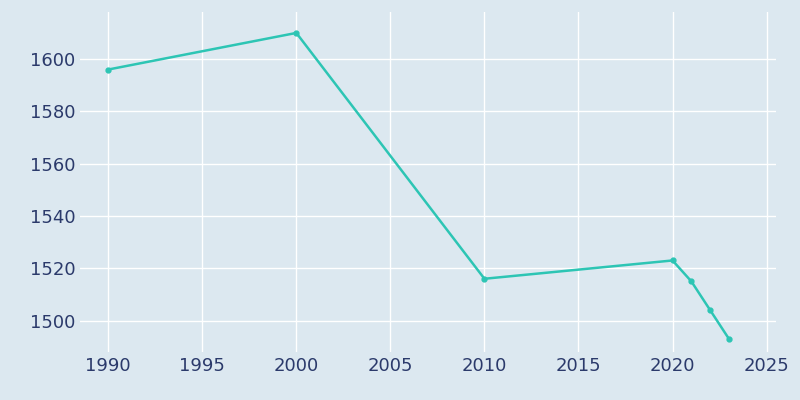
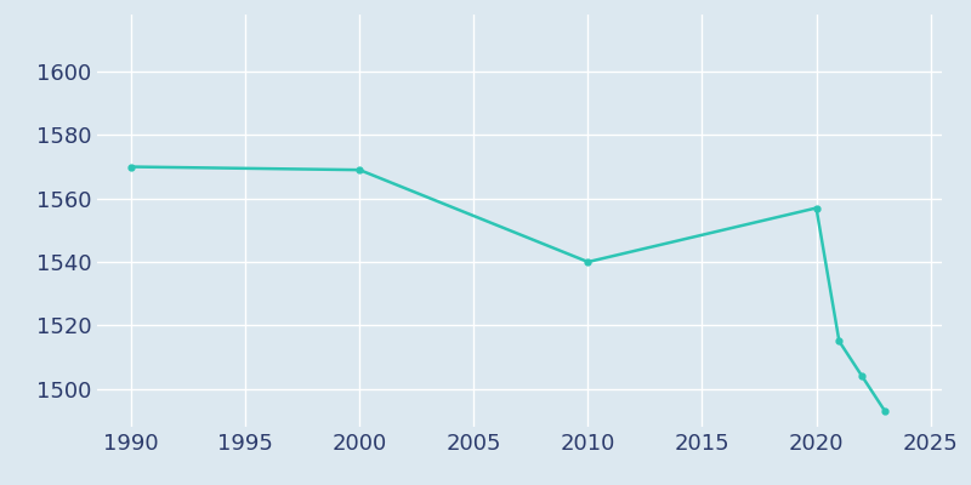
1990: 1596 -> 1570
2000: 1610 -> 1569
2010: 1516 -> 1540
2020: 1523 -> 1557
